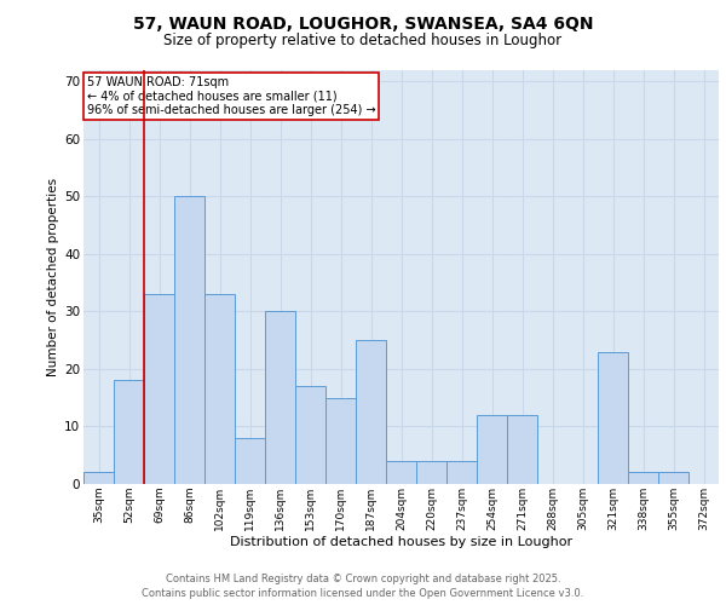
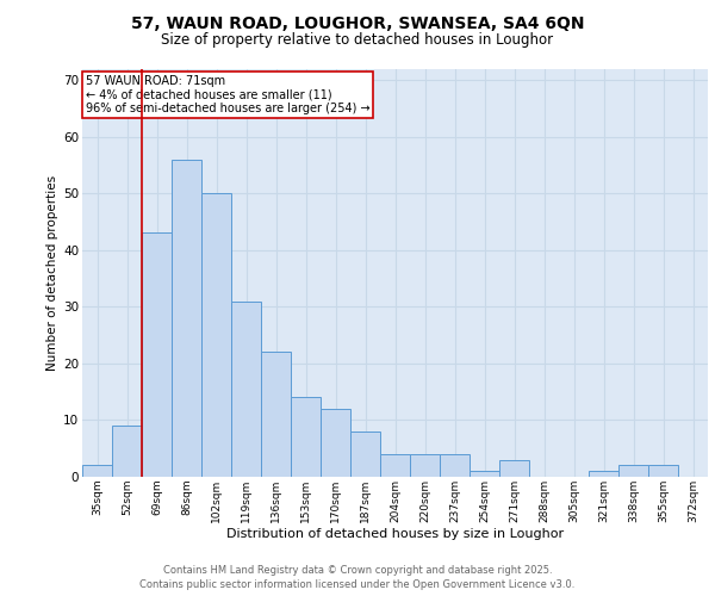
52sqm: 18 -> 9
69sqm: 33 -> 43
86sqm: 50 -> 56
102sqm: 33 -> 50
119sqm: 8 -> 31
136sqm: 30 -> 22
153sqm: 17 -> 14
170sqm: 15 -> 12
187sqm: 25 -> 8
254sqm: 12 -> 1
271sqm: 12 -> 3
321sqm: 23 -> 1
